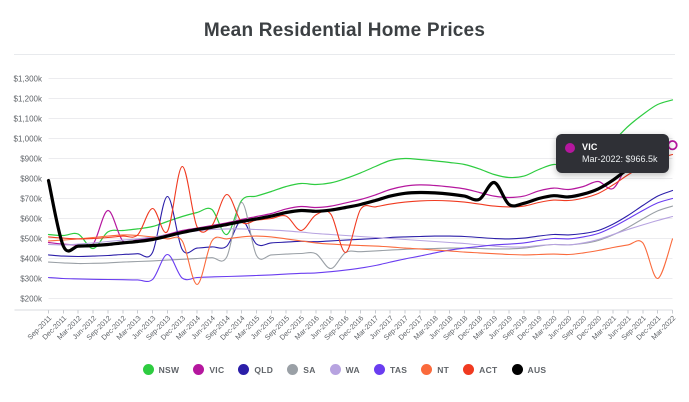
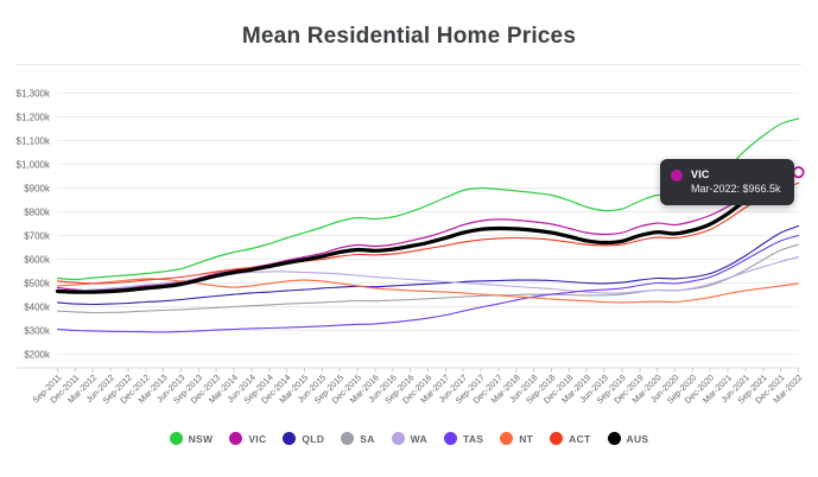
AUS/Sep-2011: $790k -> $460k
NSW/Jun-2012: $450k -> $530k
VIC/Sep-2012: $640k -> $480k
ACT/Jun-2013: $650k -> $520k
QLD/Sep-2013: $710k -> $440k
TAS/Sep-2013: $420k -> $300k
ACT/Dec-2013: $860k -> $550k
NT/Mar-2014: $270k -> $480k
NSW/Sep-2014: $520k -> $660k
ACT/Sep-2014: $720k -> $570k
QLD/Dec-2014: $590k -> $470k
SA/Dec-2014: $680k -> $410k
ACT/Dec-2015: $540k -> $620k
SA/Jun-2016: $350k -> $430k
ACT/Sep-2016: $430k -> $630k
AUS/Mar-2019: $780k -> $680k
VIC/Mar-2021: $750k -> $820k
NT/Dec-2021: $300k -> $490k
